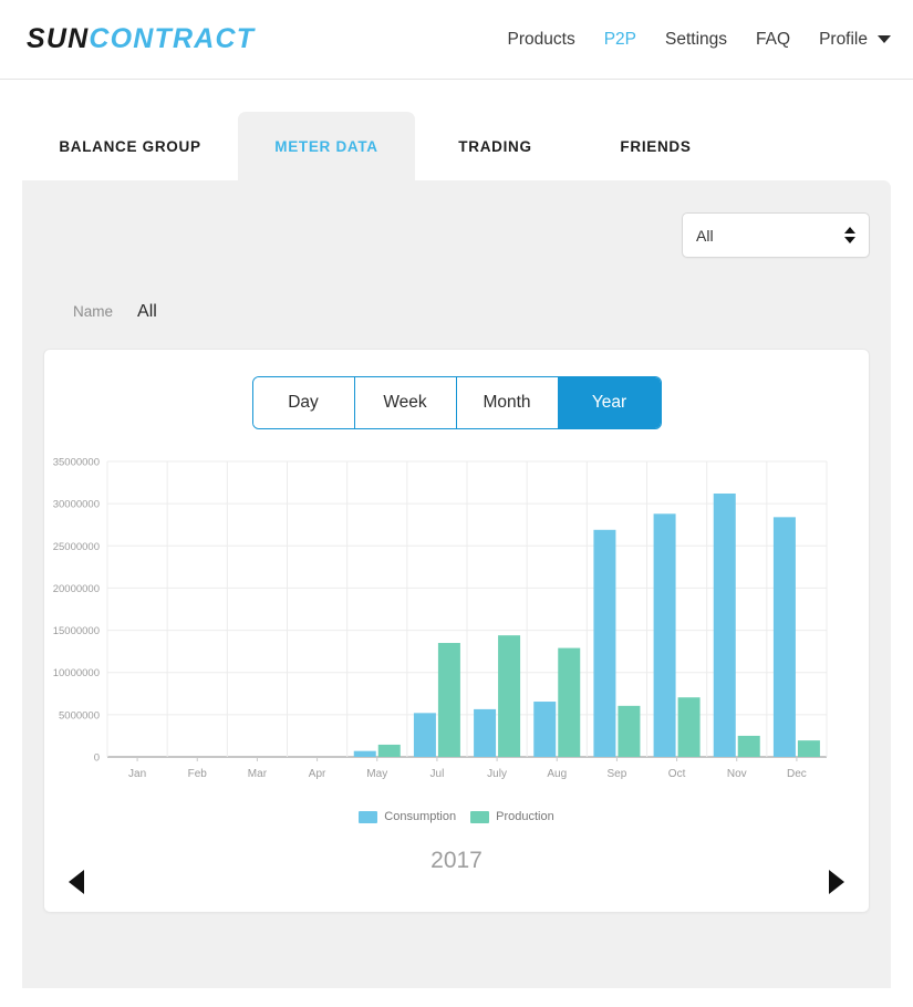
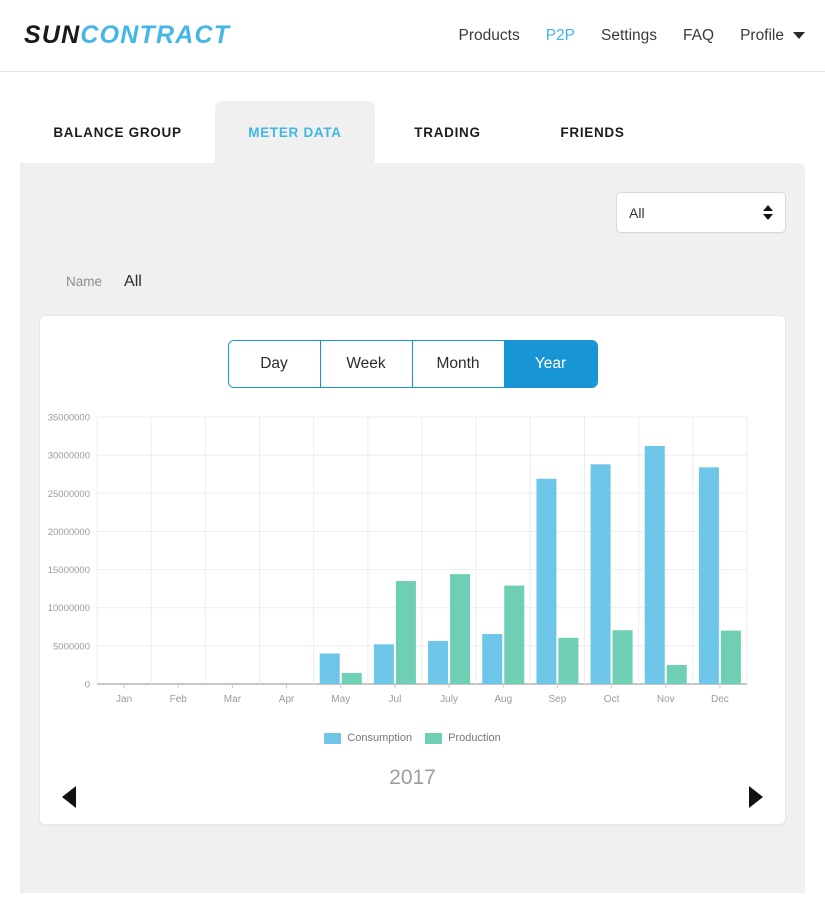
Consumption/May: 1000000 -> 4000000
Production/Dec: 2000000 -> 7000000
